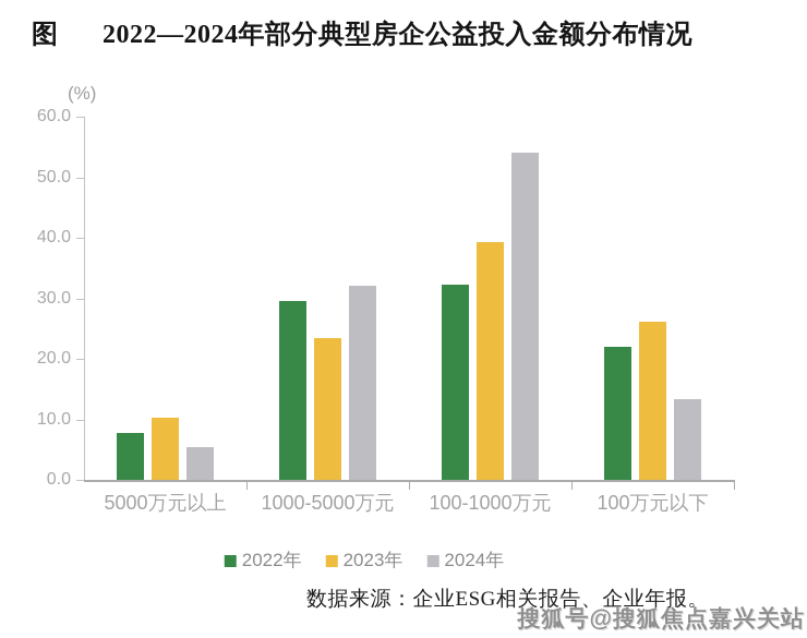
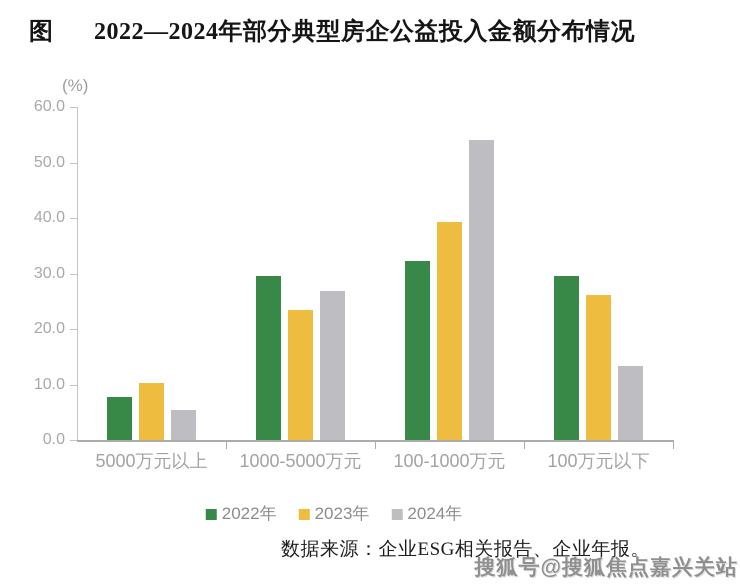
2024年/1000-5000万元: 32 -> 27
2022年/100万元以下: 22 -> 30
